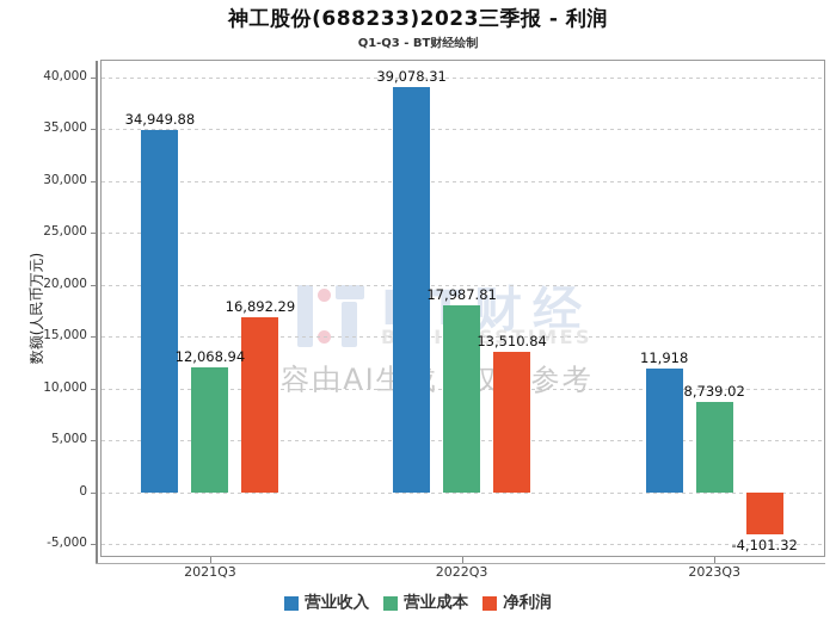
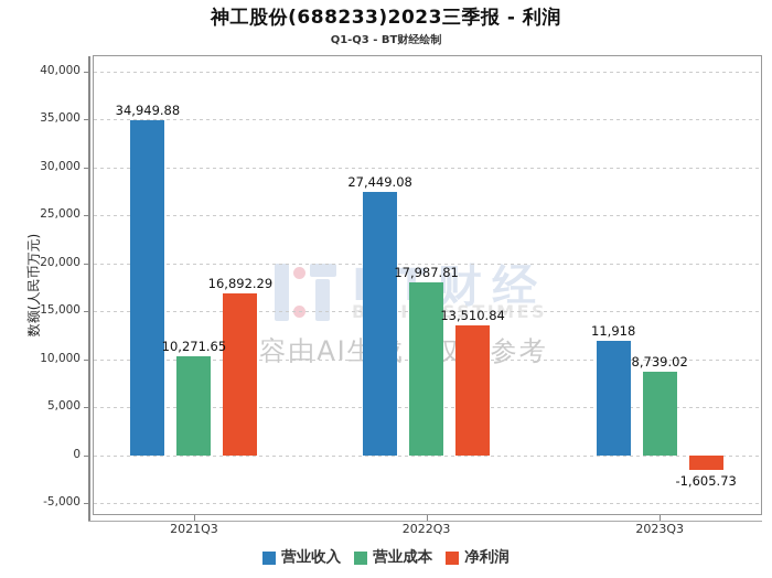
营业成本/2021Q3: 12,068.94 -> 10,271.65
营业收入/2022Q3: 39,078.31 -> 27,449.08
净利润/2023Q3: -4,101.32 -> -1,605.73
